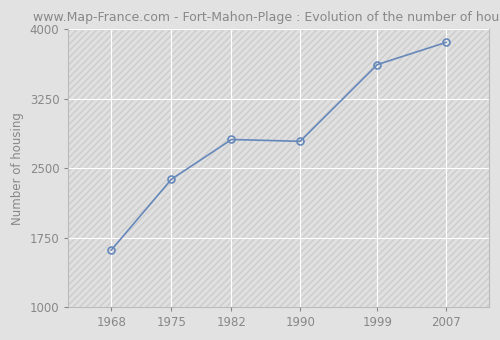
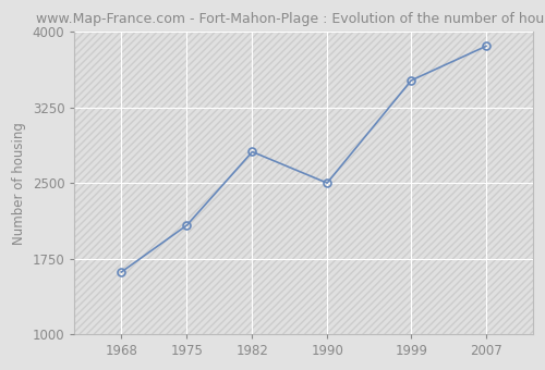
1975: 2380 -> 2080
1990: 2790 -> 2500
1999: 3620 -> 3520
